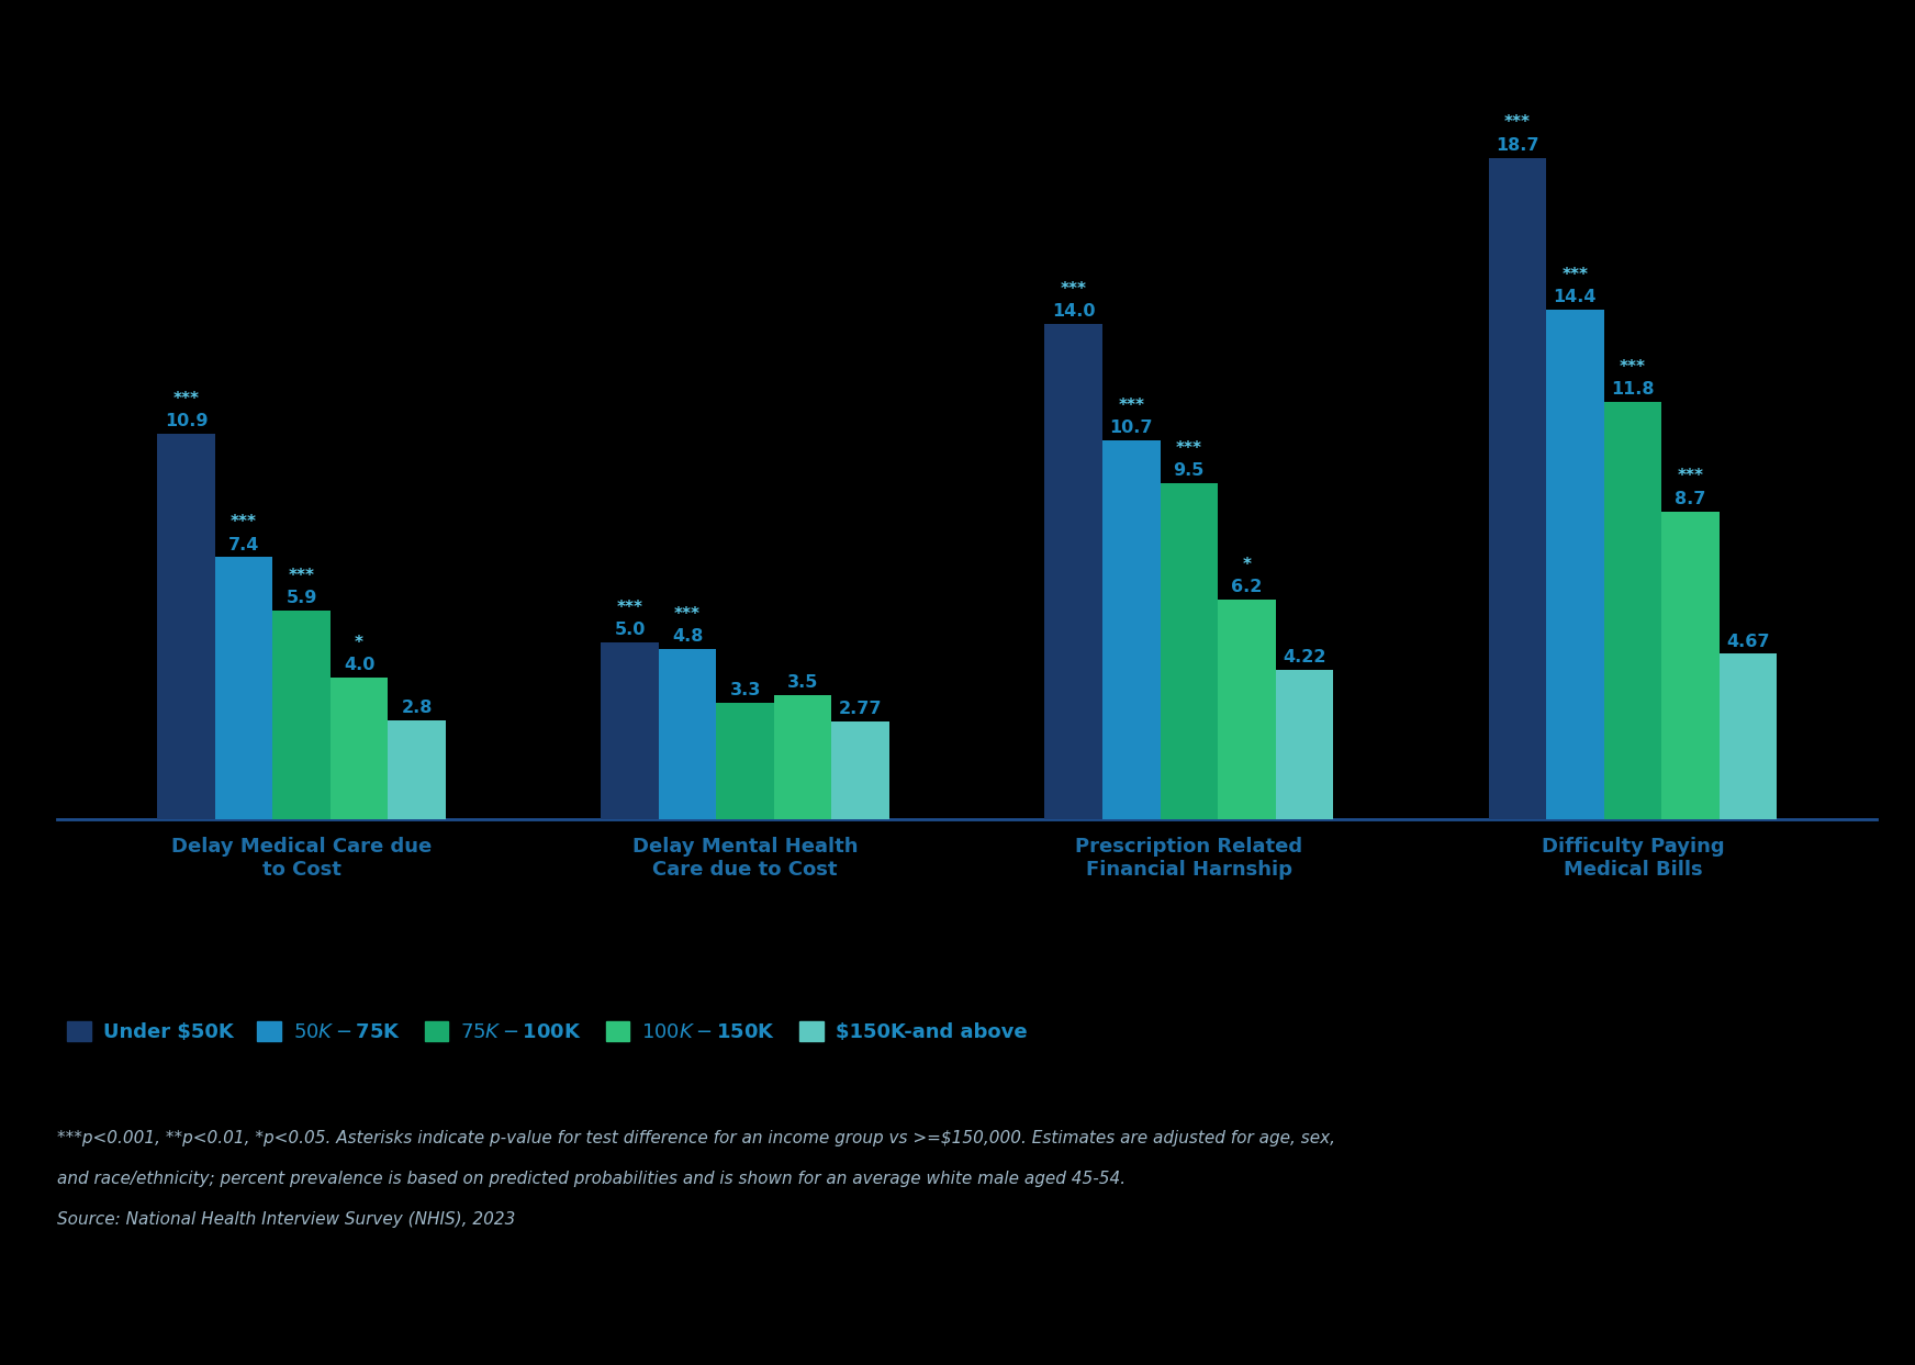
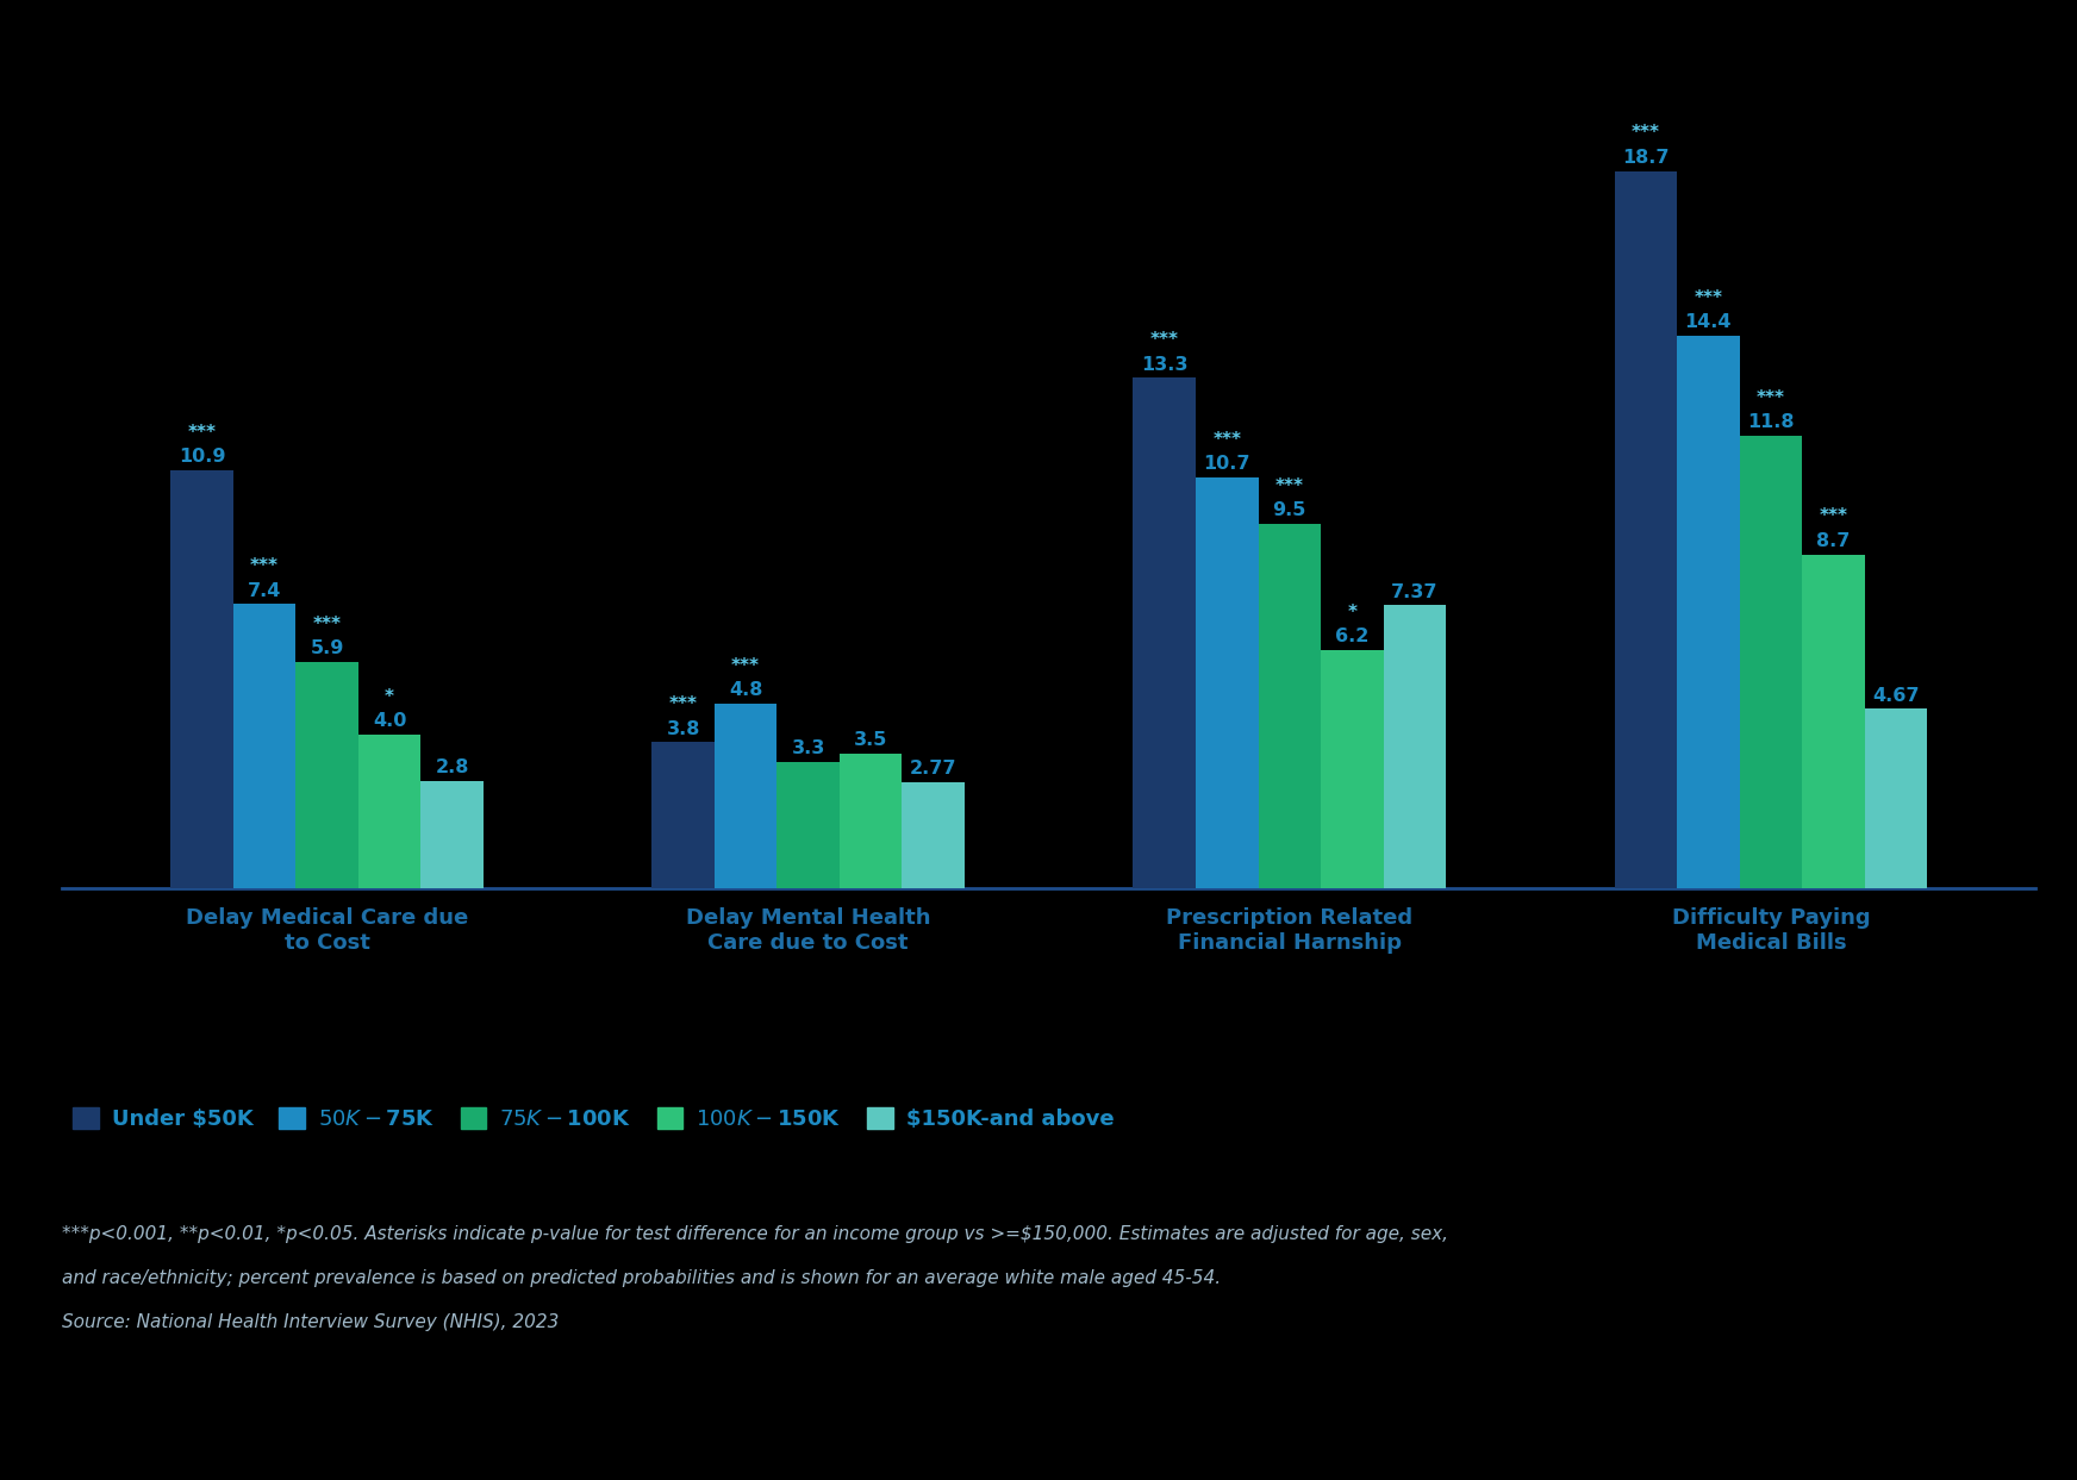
Under $50K/Delay Mental Health Care due to Cost: 5.0 -> 3.8
Under $50K/Prescription Related Financial Harnship: 14.0 -> 13.3
$150K-and above/Prescription Related Financial Harnship: 4.22 -> 7.37
